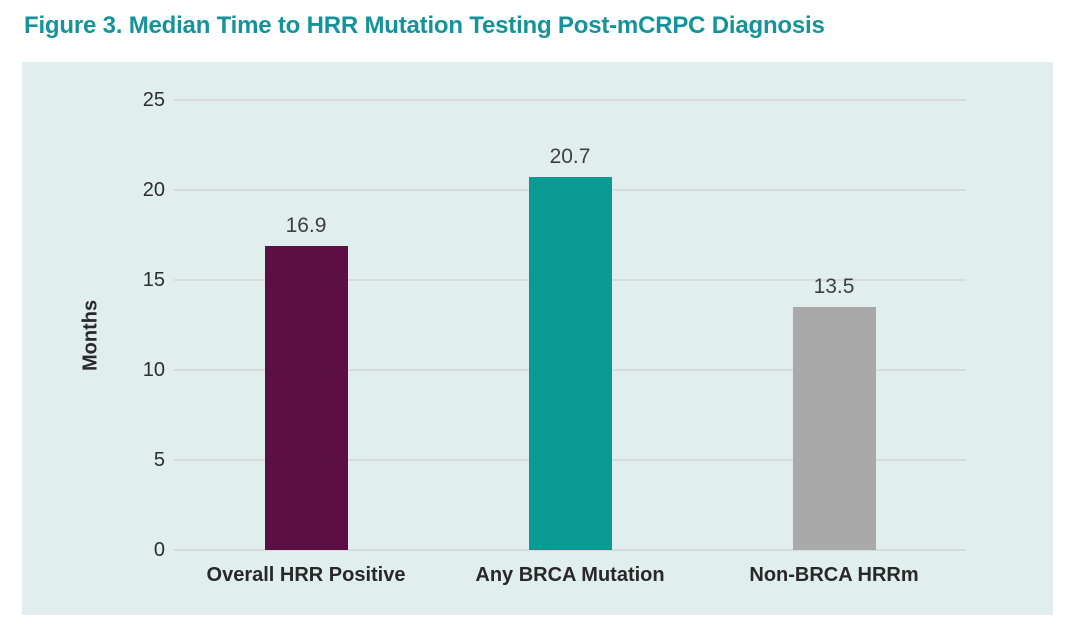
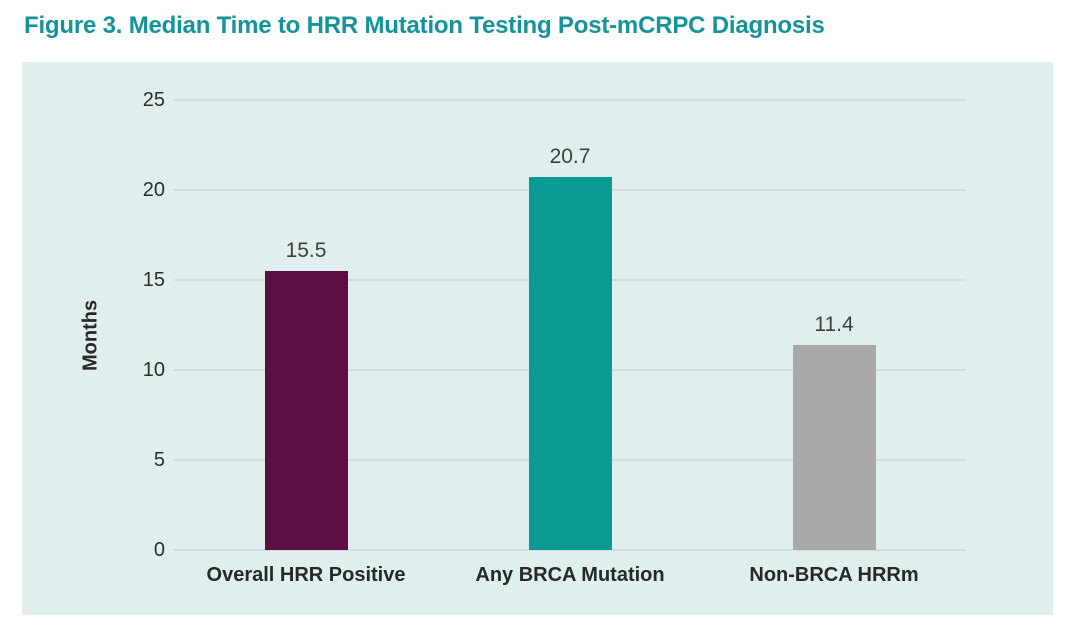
Overall HRR Positive: 16.9 -> 15.5
Non-BRCA HRRm: 13.5 -> 11.4
